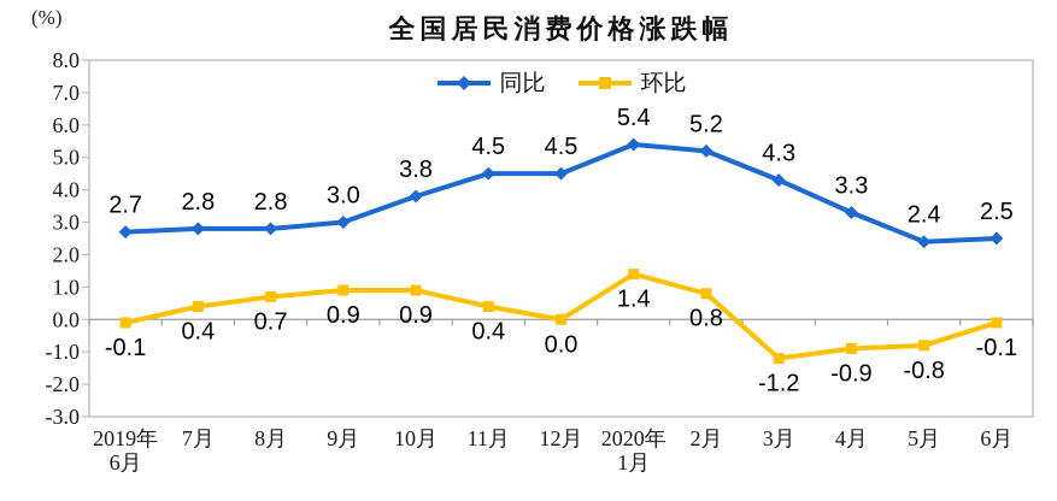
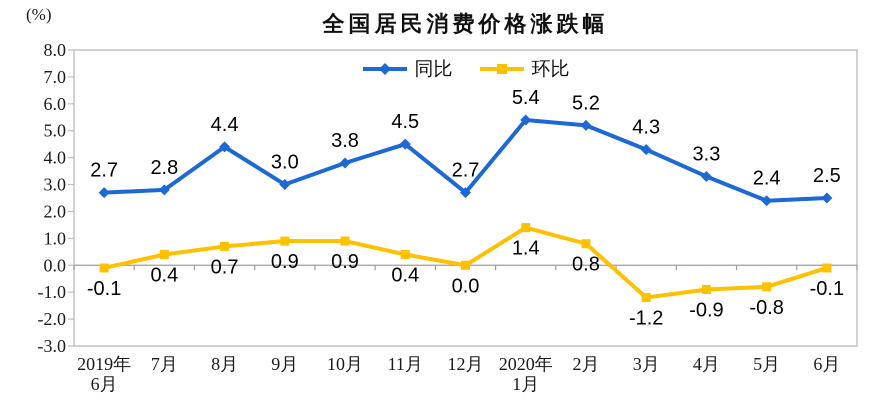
同比/8月: 2.8 -> 4.4
同比/12月: 4.5 -> 2.7
